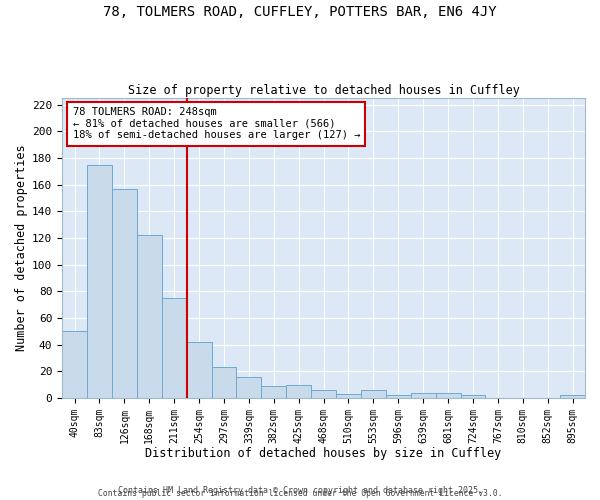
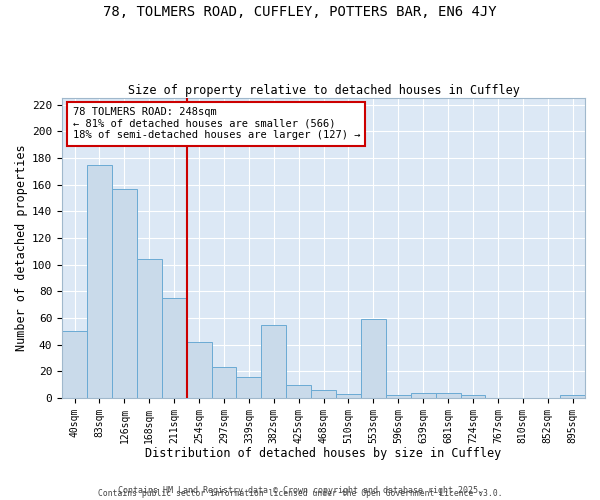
168sqm: 122 -> 104
382sqm: 9 -> 55
553sqm: 6 -> 59
